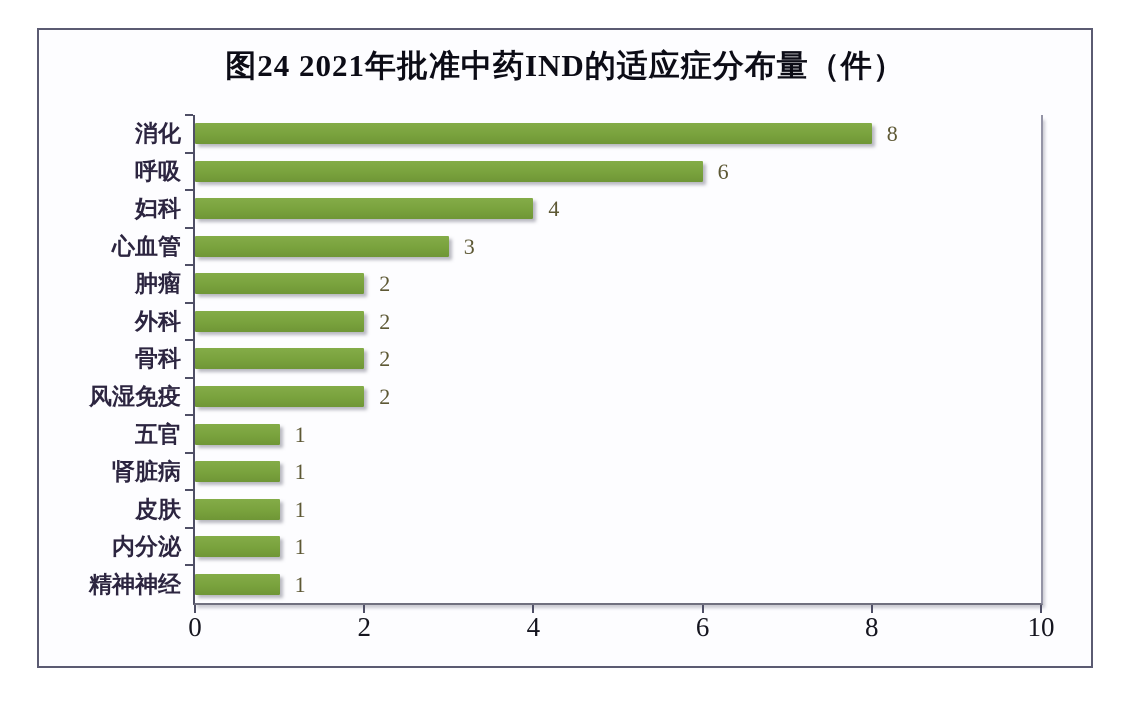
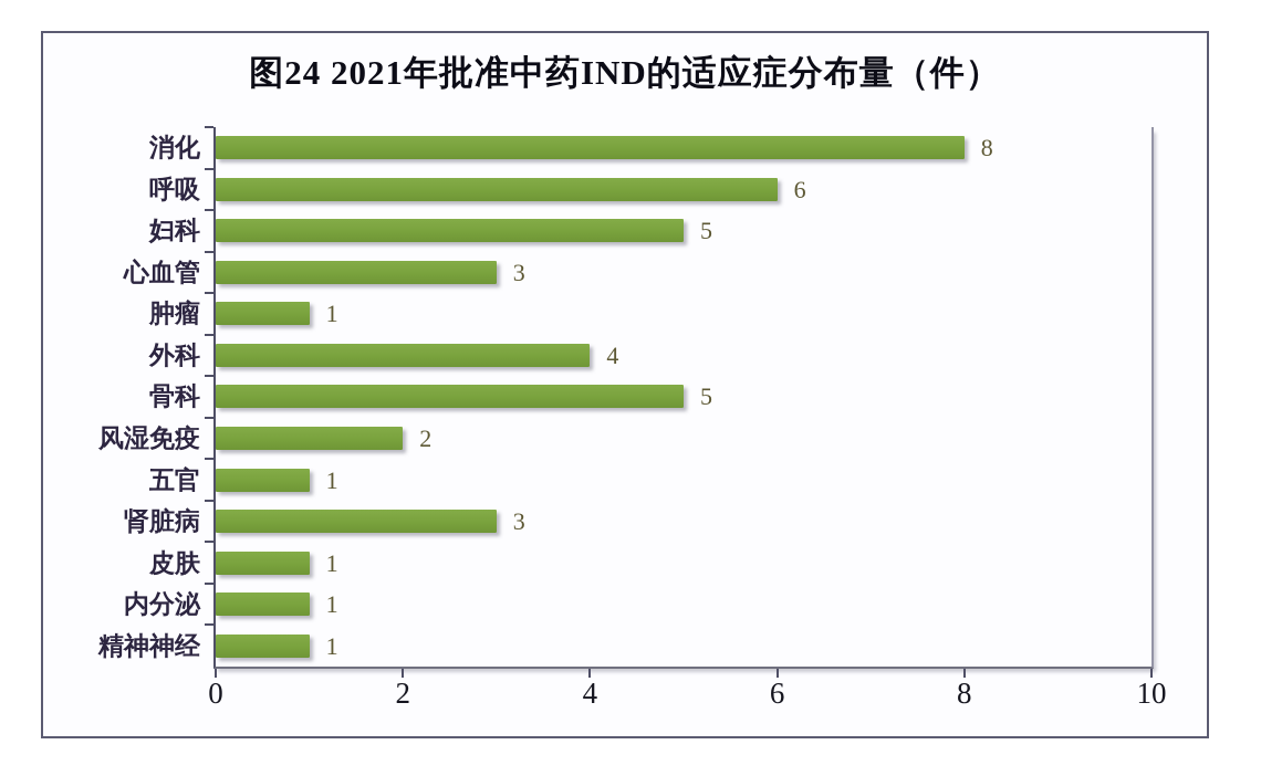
妇科: 4 -> 5
肿瘤: 2 -> 1
外科: 2 -> 4
骨科: 2 -> 5
肾脏病: 1 -> 3
